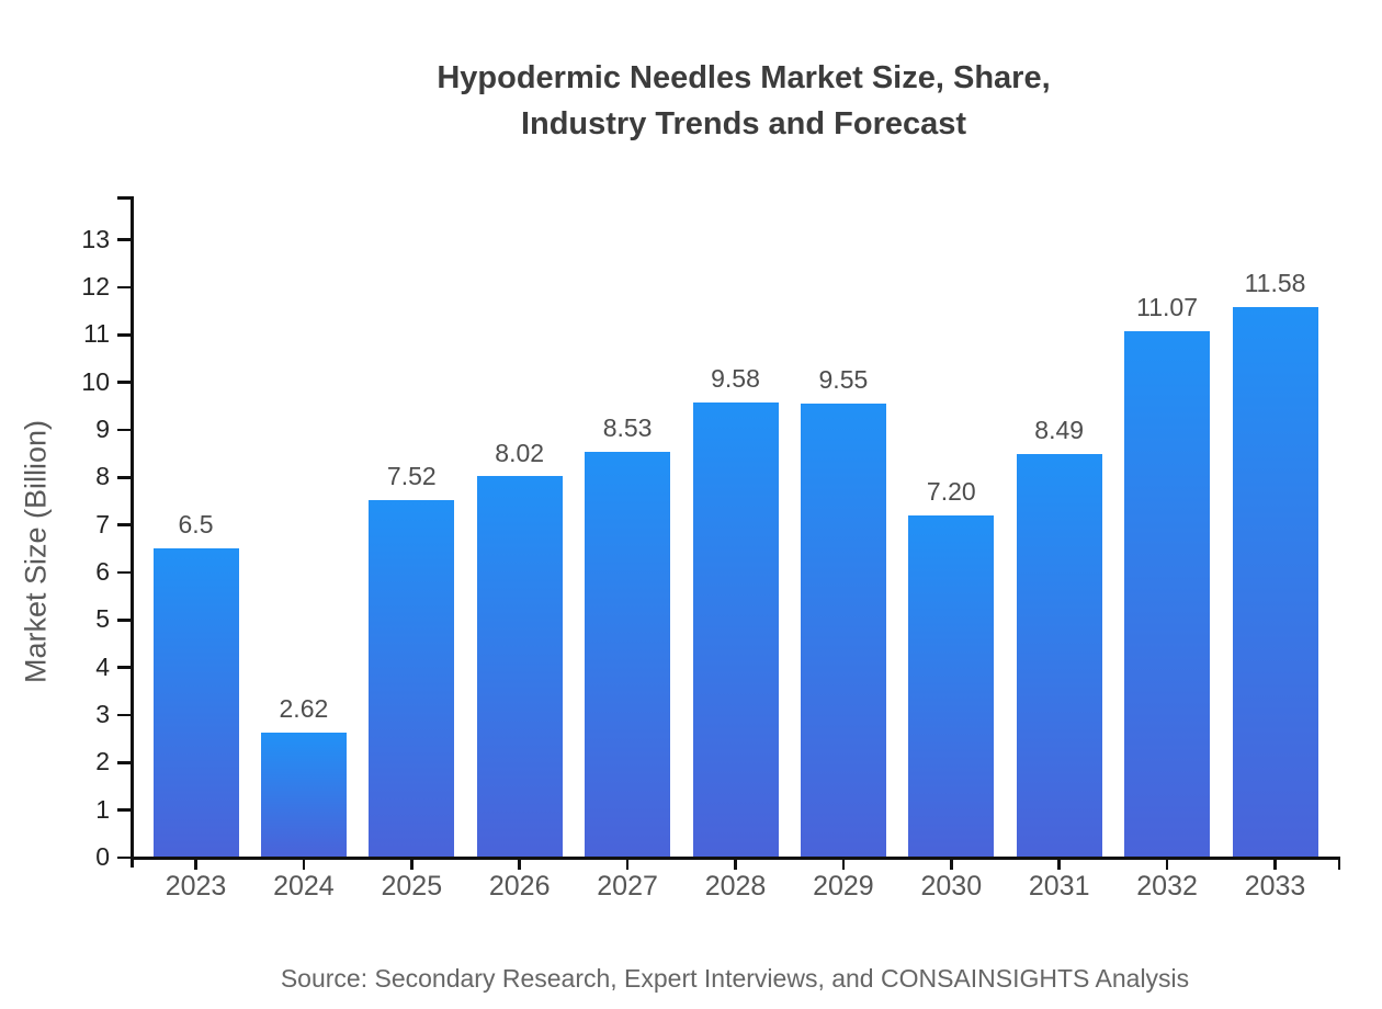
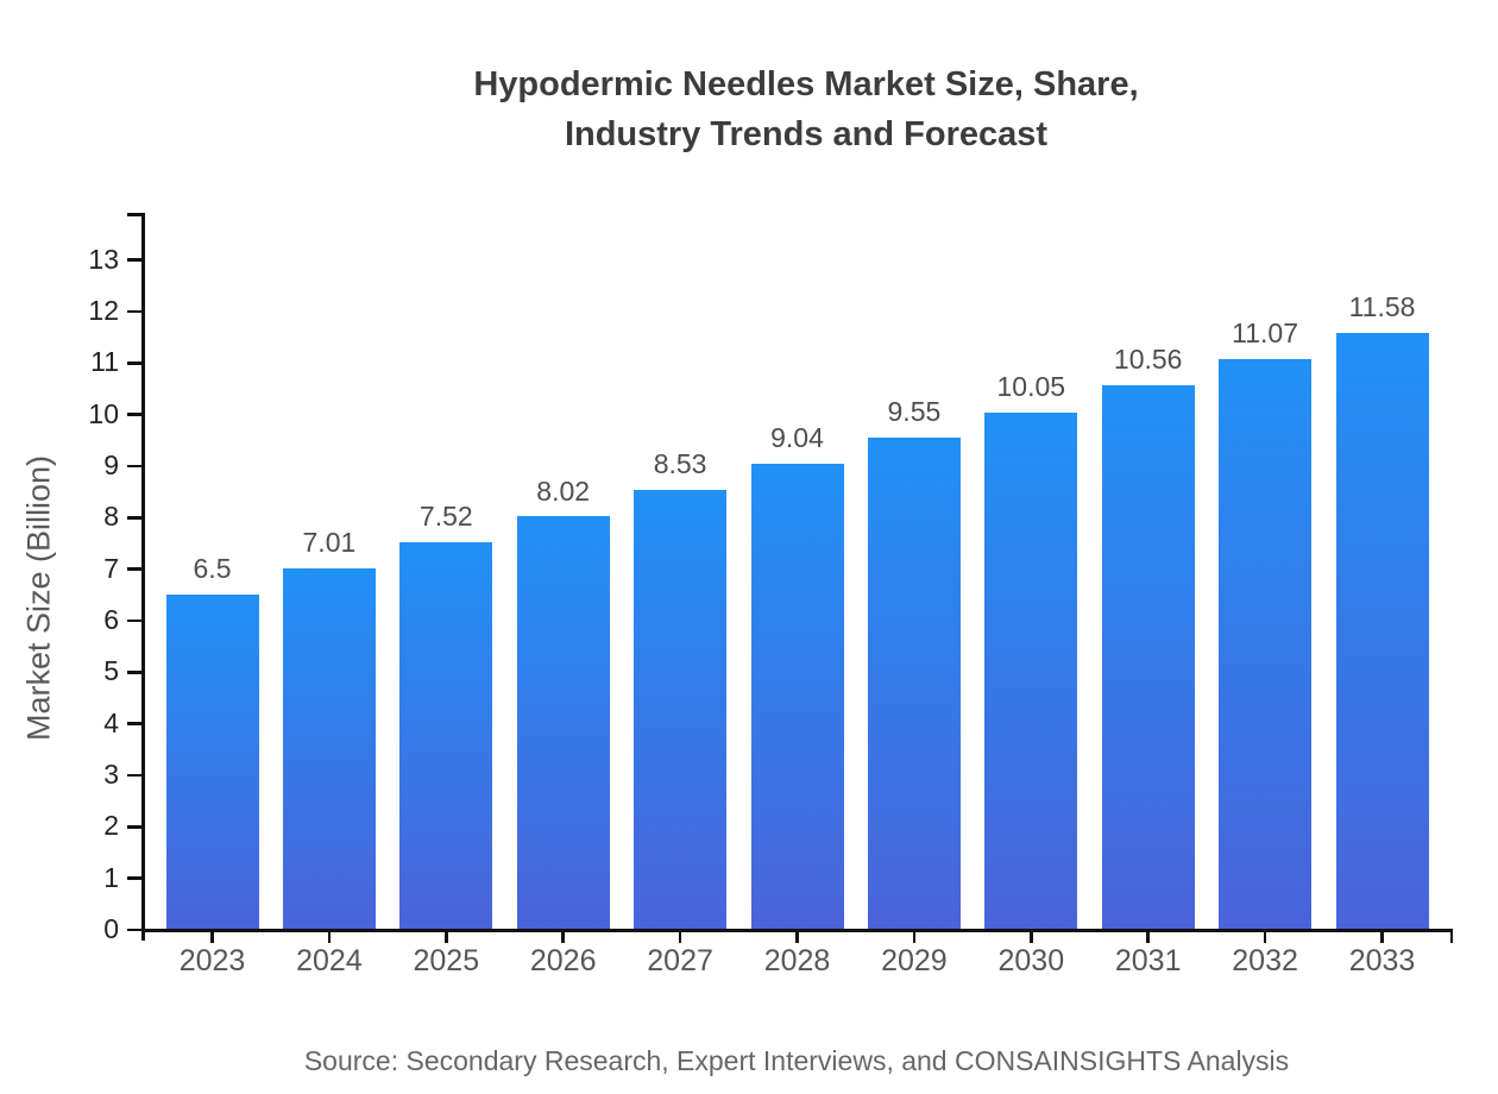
2024: 2.62 -> 7.01
2028: 9.58 -> 9.04
2030: 7.20 -> 10.05
2031: 8.49 -> 10.56
